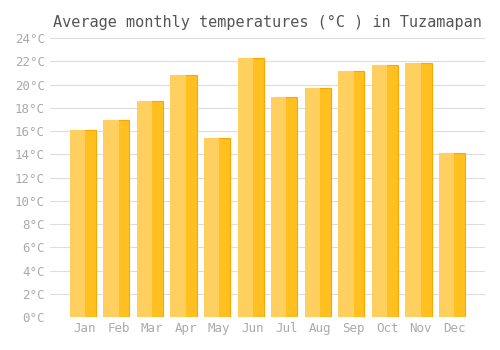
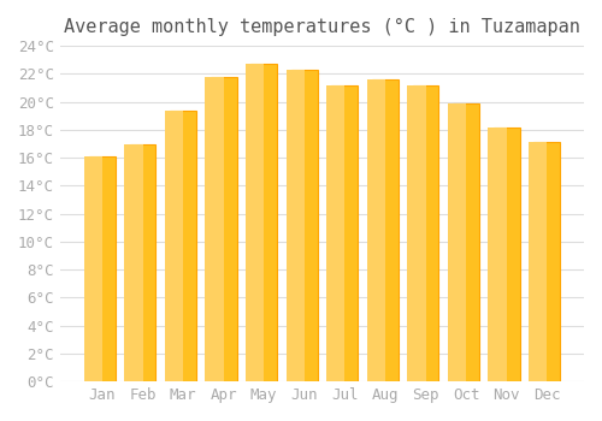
Mar: 18.6°C -> 19.4°C
Apr: 20.8°C -> 21.8°C
May: 15.4°C -> 22.7°C
Jul: 18.9°C -> 21.2°C
Aug: 19.7°C -> 21.6°C
Oct: 21.7°C -> 19.9°C
Nov: 21.9°C -> 18.2°C
Dec: 14.1°C -> 17.1°C
